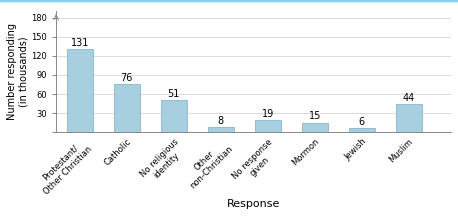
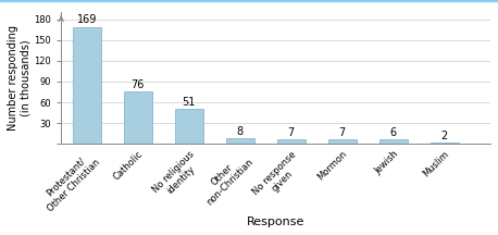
Protestant/ Other Christian: 131 -> 169
No response given: 19 -> 7
Mormon: 15 -> 7
Muslim: 44 -> 2
